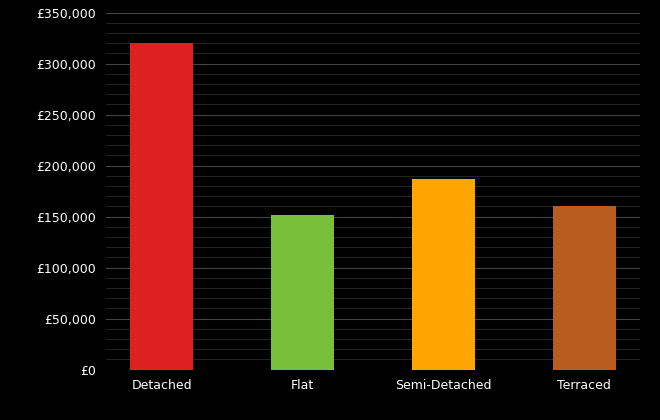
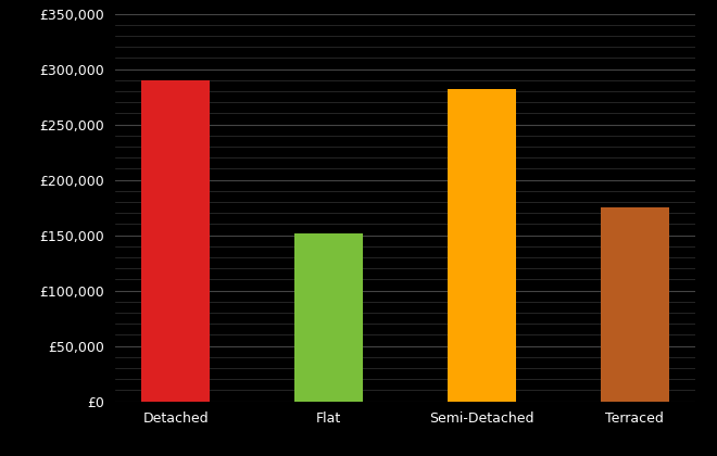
Detached: £320,000 -> £290,000
Semi-Detached: £187,000 -> £282,000
Terraced: £160,000 -> £175,000
